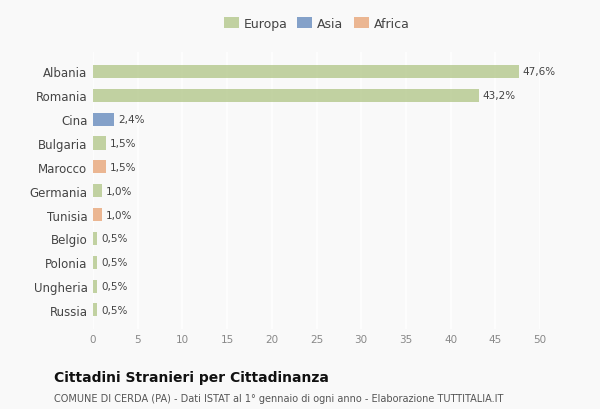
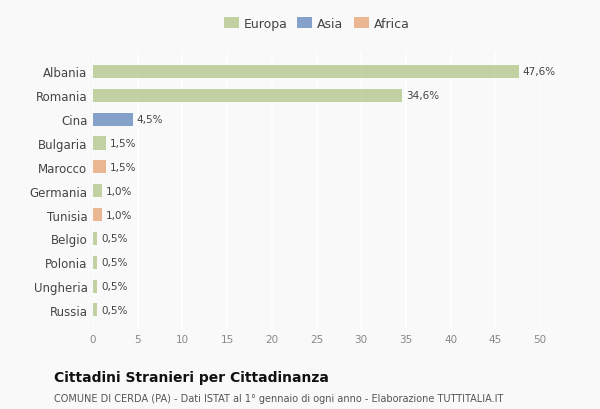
Romania: 43,2% -> 34,6%
Cina: 2,4% -> 4,5%
